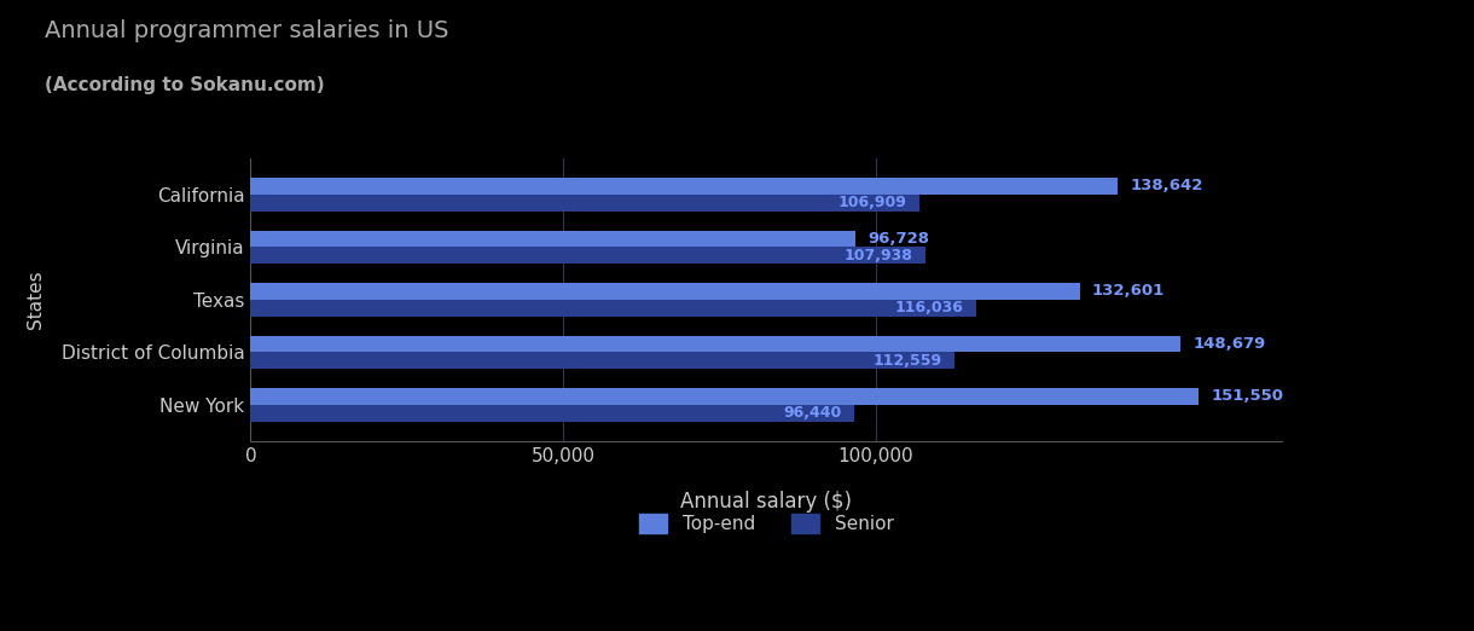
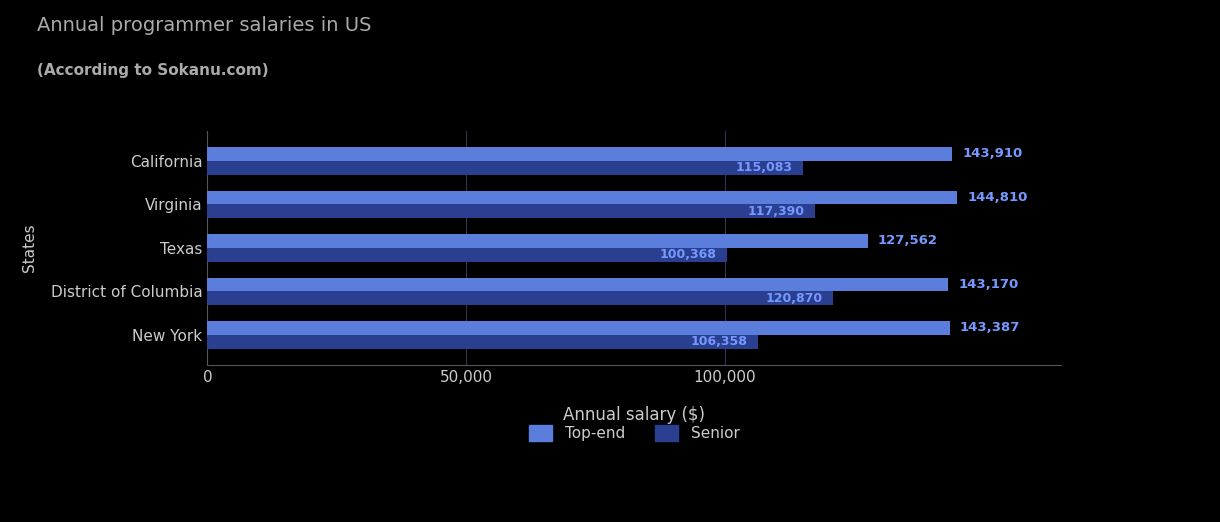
Top-end/California: 138,642 -> 143,910
Senior/California: 106,909 -> 115,083
Top-end/Virginia: 96,728 -> 144,810
Senior/Virginia: 107,938 -> 117,390
Top-end/Texas: 132,601 -> 127,562
Senior/Texas: 116,036 -> 100,368
Top-end/District of Columbia: 148,679 -> 143,170
Senior/District of Columbia: 112,559 -> 120,870
Top-end/New York: 151,550 -> 143,387
Senior/New York: 96,440 -> 106,358
